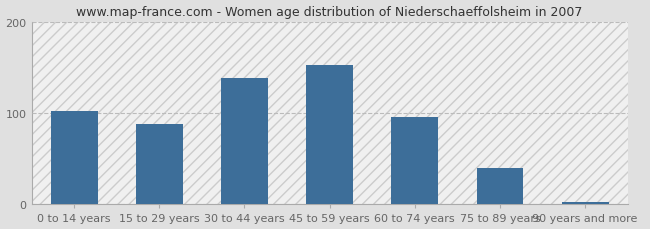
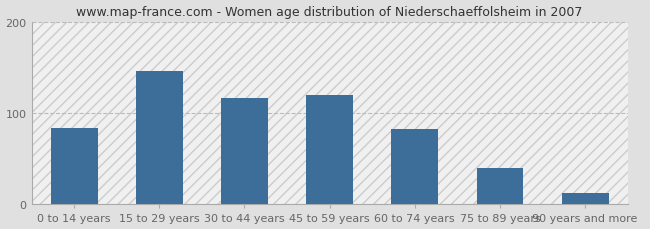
0 to 14 years: 102 -> 84
15 to 29 years: 88 -> 146
30 to 44 years: 138 -> 116
45 to 59 years: 152 -> 120
60 to 74 years: 96 -> 82
90 years and more: 3 -> 12
